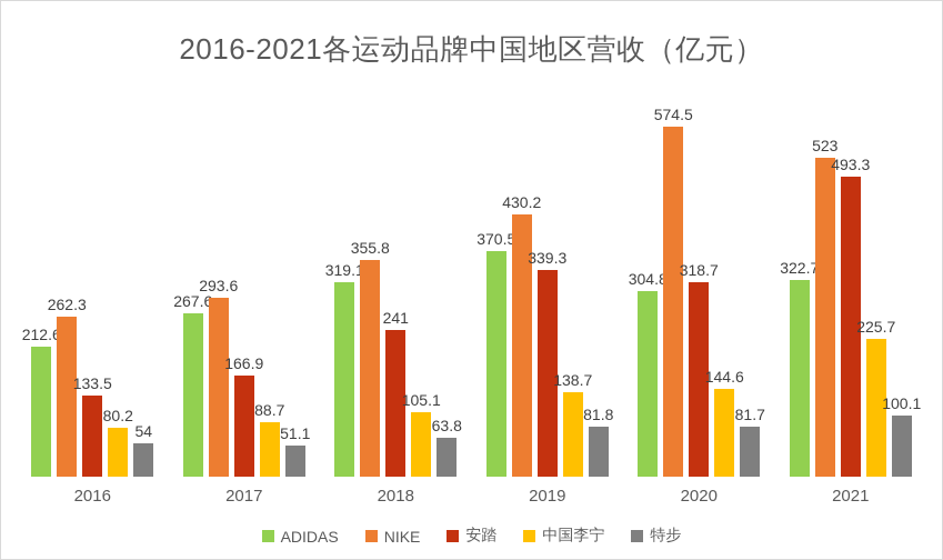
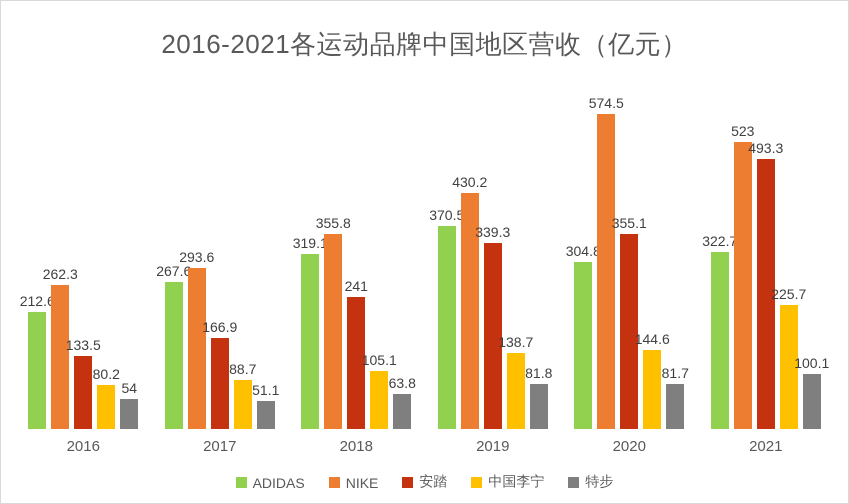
安踏/2020: 318.7 -> 355.1
